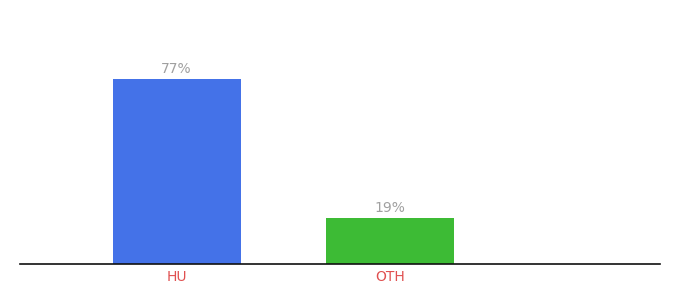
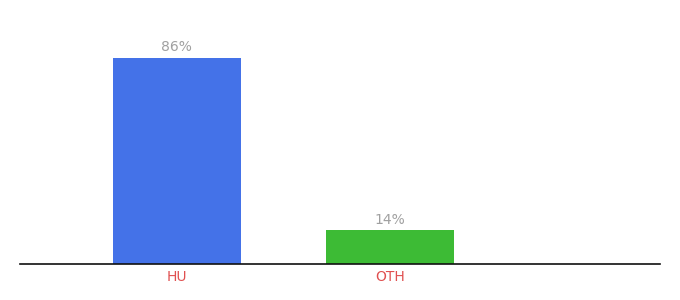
HU: 77% -> 86%
OTH: 19% -> 14%
